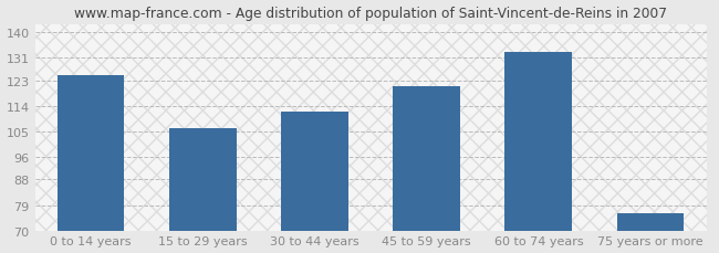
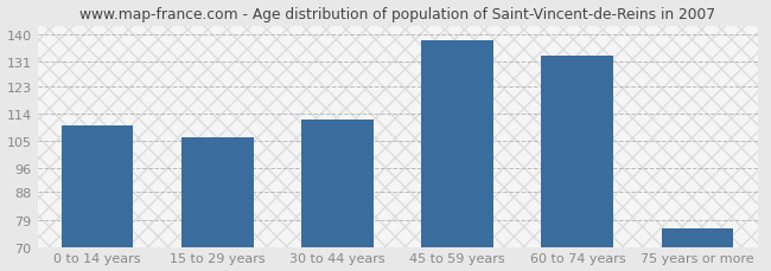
0 to 14 years: 125 -> 110
45 to 59 years: 121 -> 138
